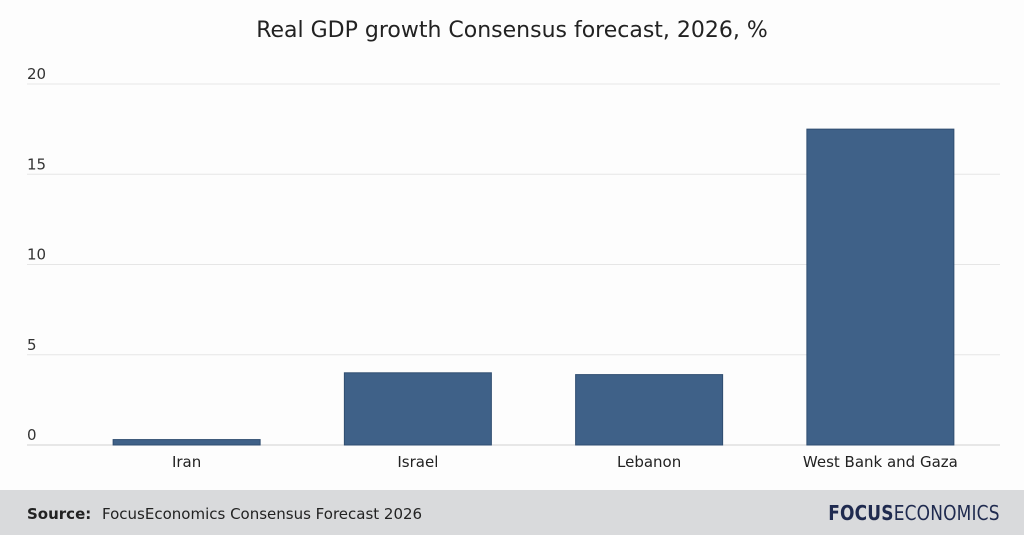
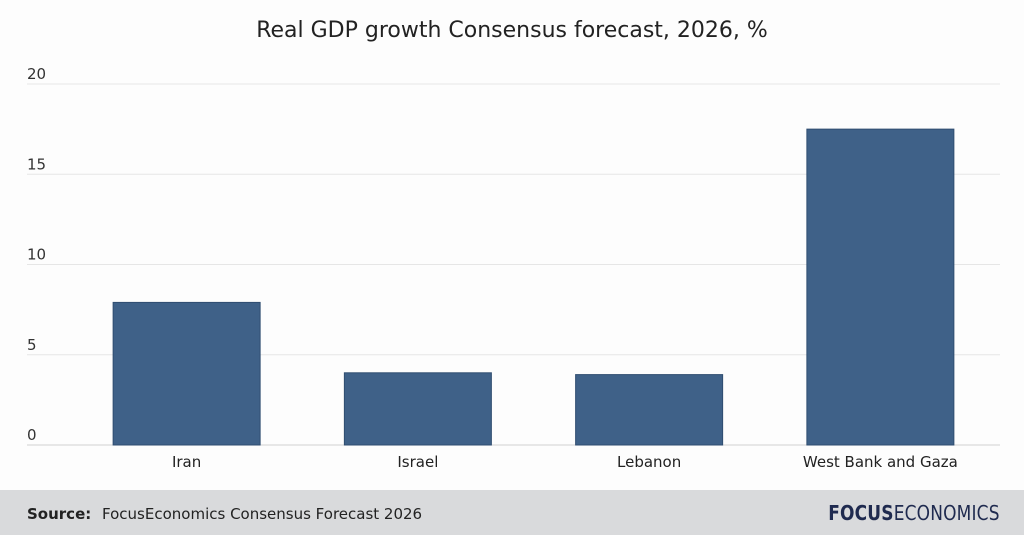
Iran: 0.3 -> 7.9
